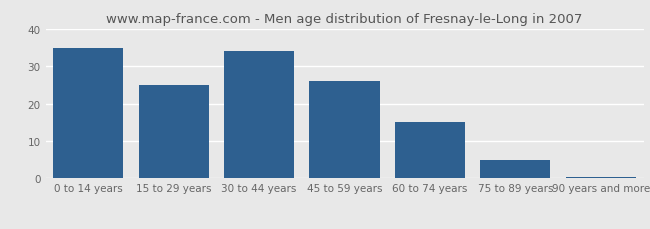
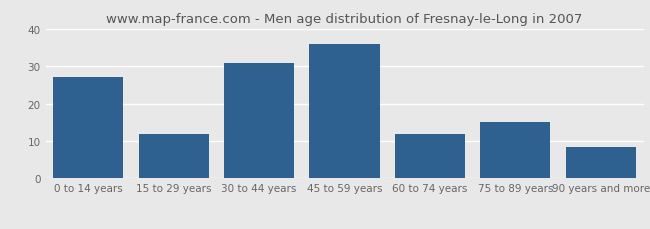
0 to 14 years: 35.0 -> 27.0
15 to 29 years: 25.0 -> 12.0
30 to 44 years: 34.0 -> 31.0
45 to 59 years: 26.0 -> 36.0
60 to 74 years: 15.0 -> 12.0
75 to 89 years: 5.0 -> 15.0
90 years and more: 0.5 -> 8.5
